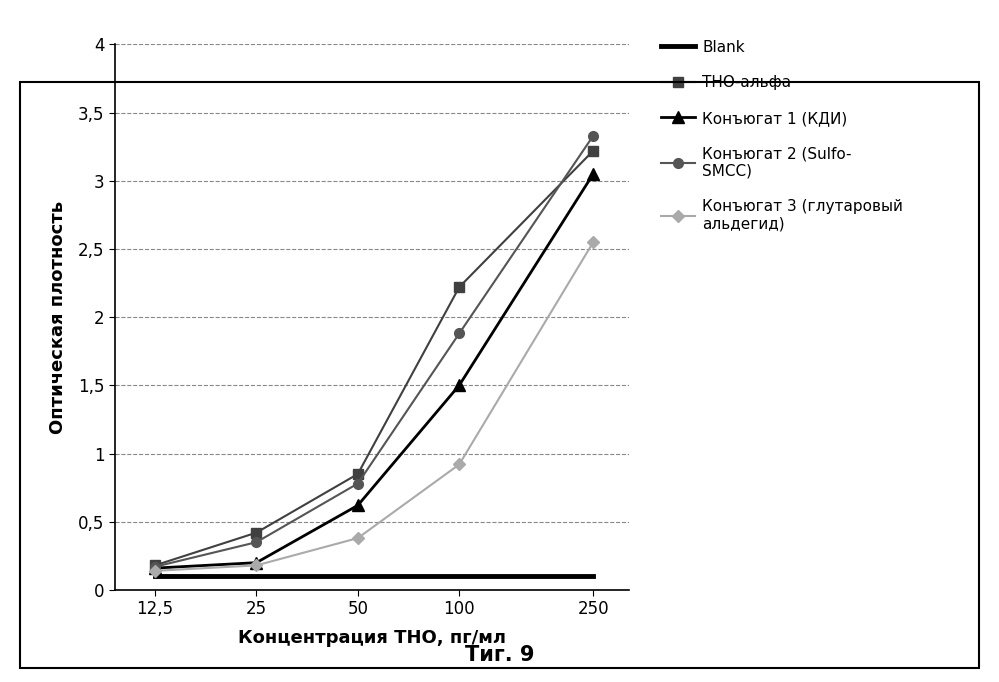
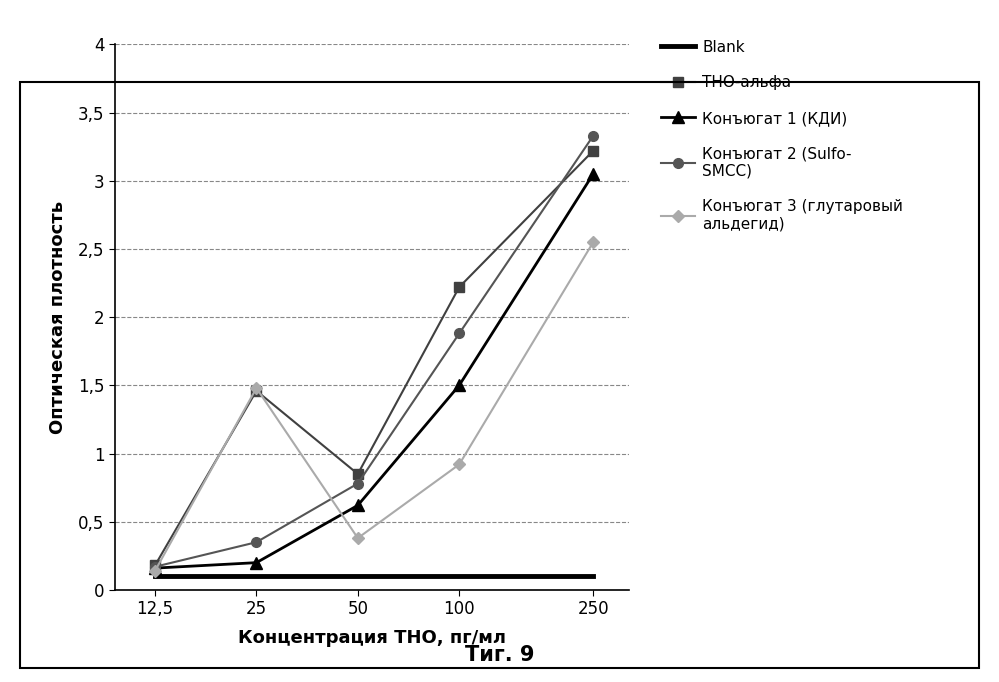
ΤНО-альфа/25: 0,42 -> 1,46
Конъюгат 3 (глутаровый альдегид)/25: 0,18 -> 1,48
